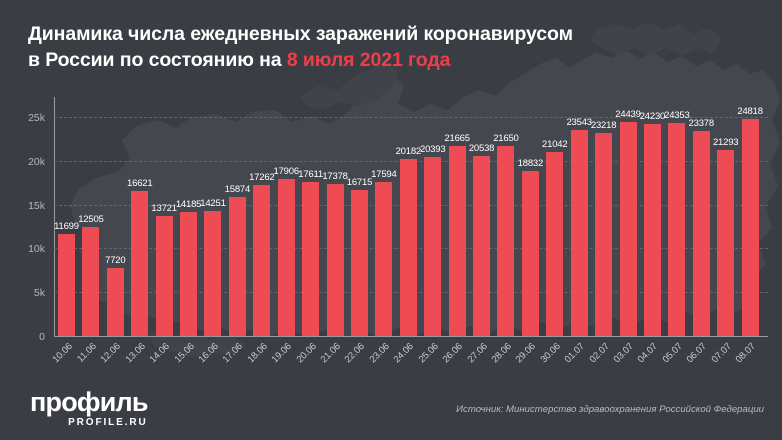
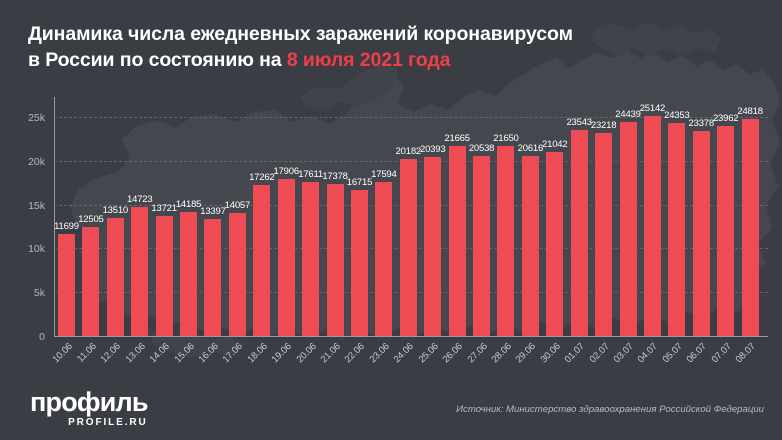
12.06: 7720 -> 13510
13.06: 16621 -> 14723
16.06: 14251 -> 13397
17.06: 15874 -> 14057
29.06: 18832 -> 20616
04.07: 24230 -> 25142
07.07: 21293 -> 23962
